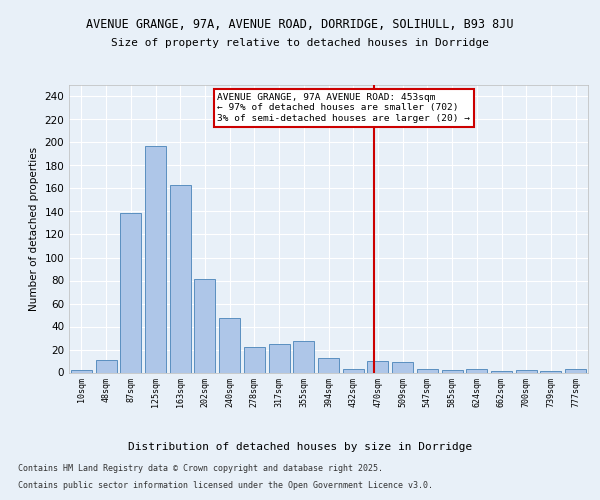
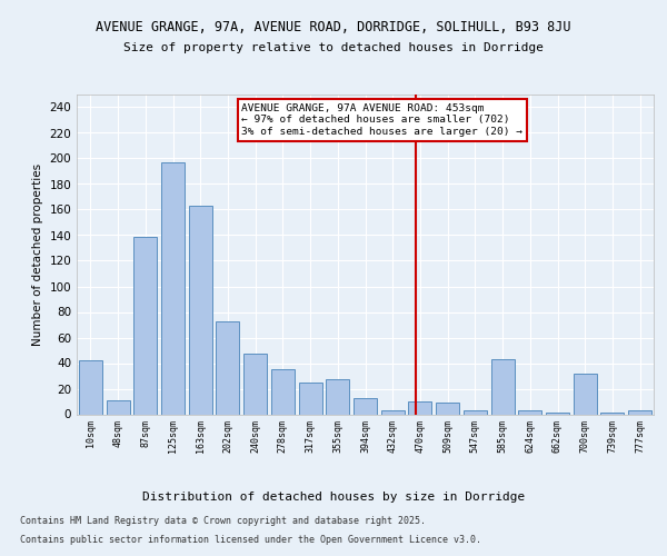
10sqm: 2 -> 42
202sqm: 81 -> 73
278sqm: 22 -> 35
585sqm: 2 -> 43
700sqm: 2 -> 32
